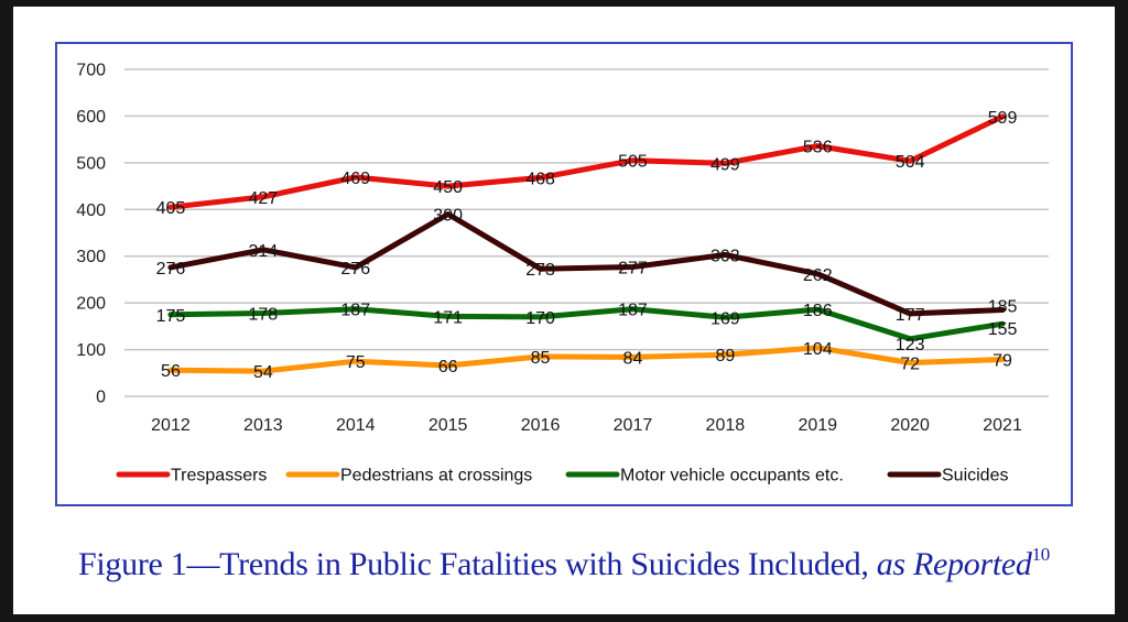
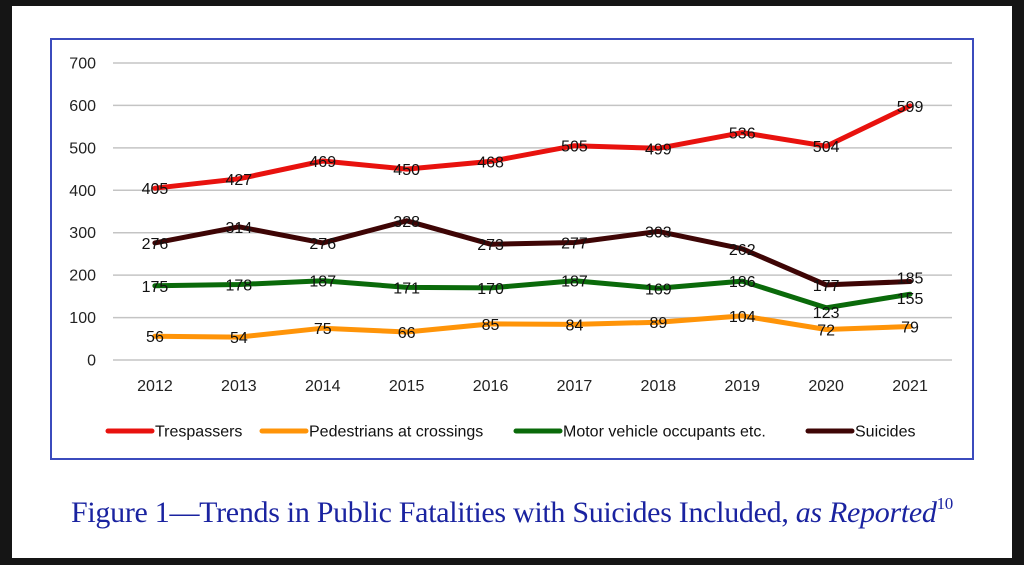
Suicides/2015: 390 -> 328
